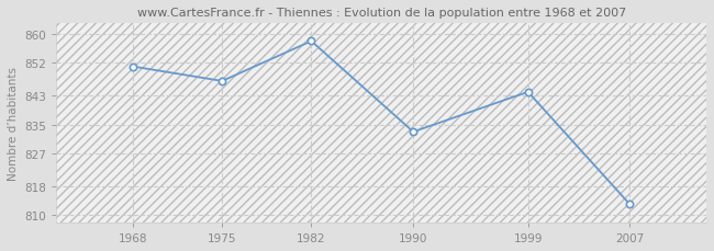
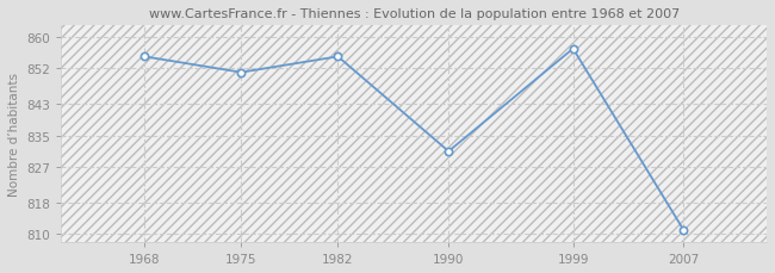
1968: 851 -> 855
1975: 847 -> 851
1982: 858 -> 855
1990: 833 -> 831
1999: 844 -> 857
2007: 813 -> 811
